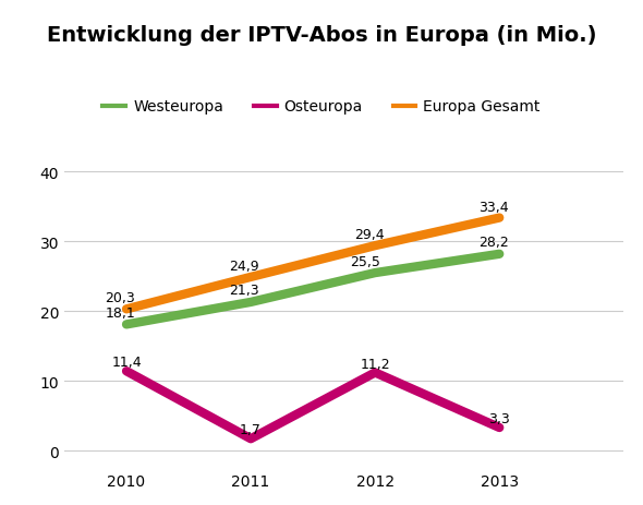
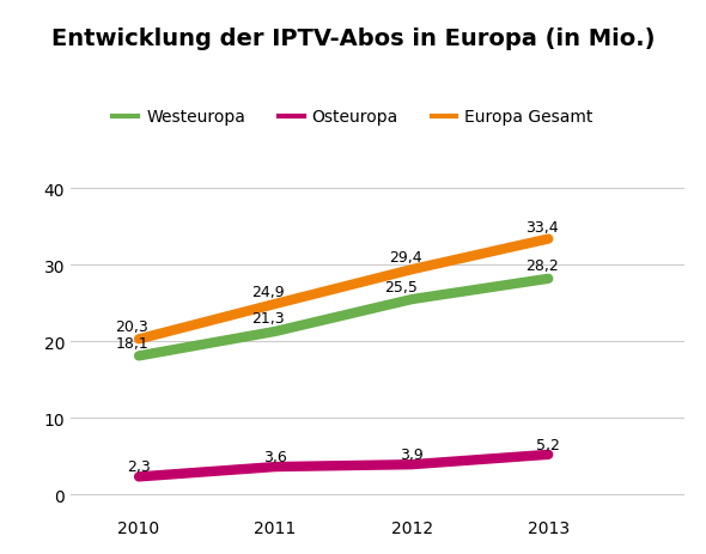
Osteuropa/2010: 11,4 -> 2,3
Osteuropa/2011: 1,7 -> 3,6
Osteuropa/2012: 11,2 -> 3,9
Osteuropa/2013: 3,3 -> 5,2
